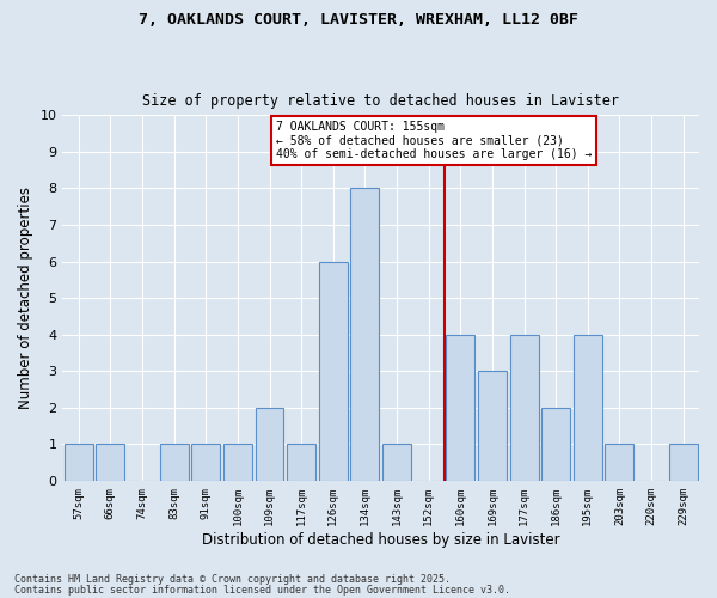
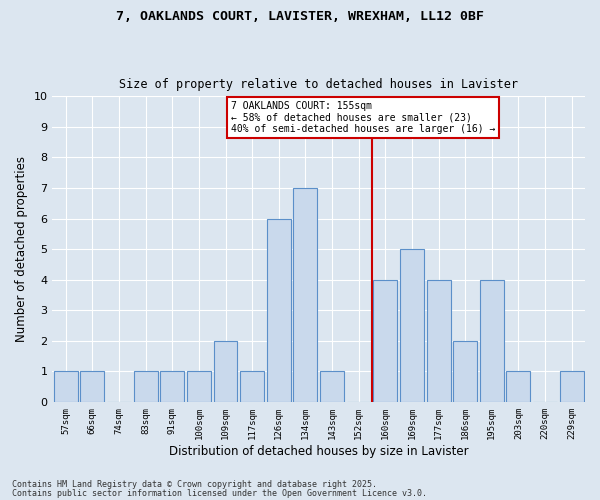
134sqm: 8 -> 7
169sqm: 3 -> 5
